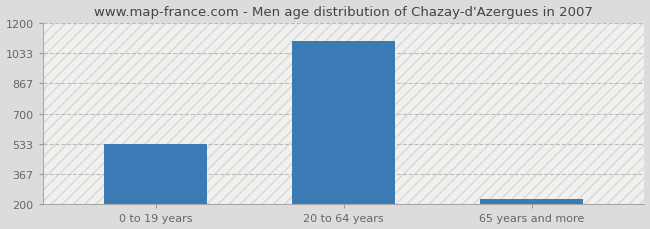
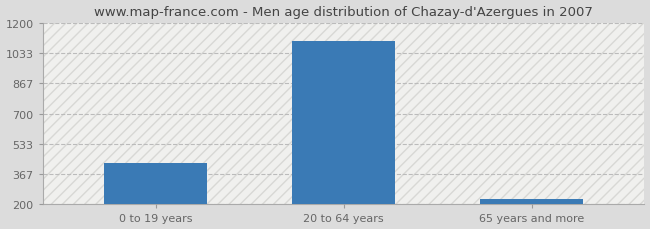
0 to 19 years: 530 -> 430
